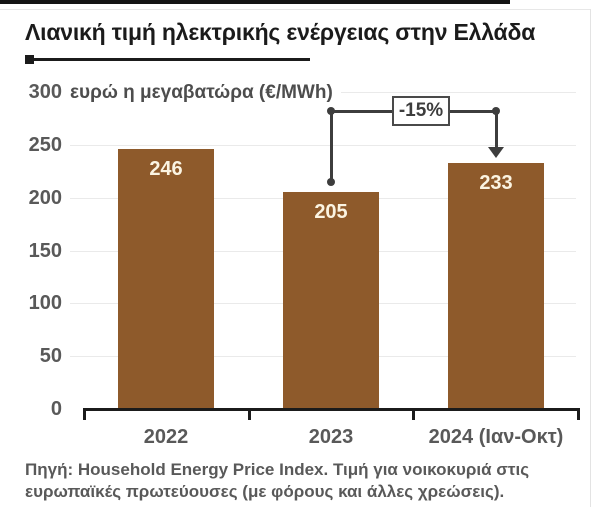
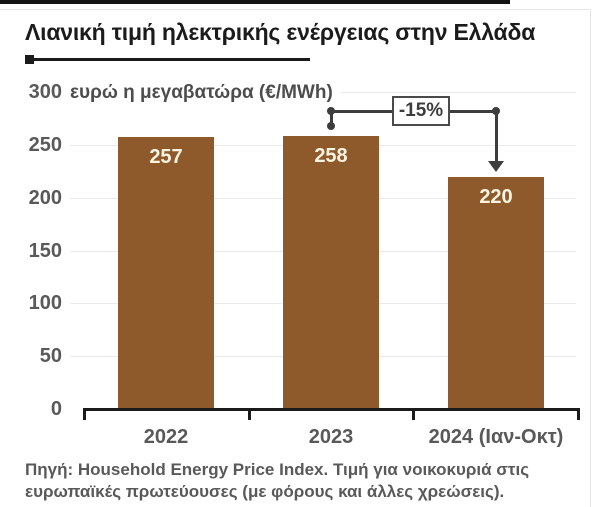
2022: 246 -> 257
2023: 205 -> 258
2024 (Ιαν-Οκτ): 233 -> 220
